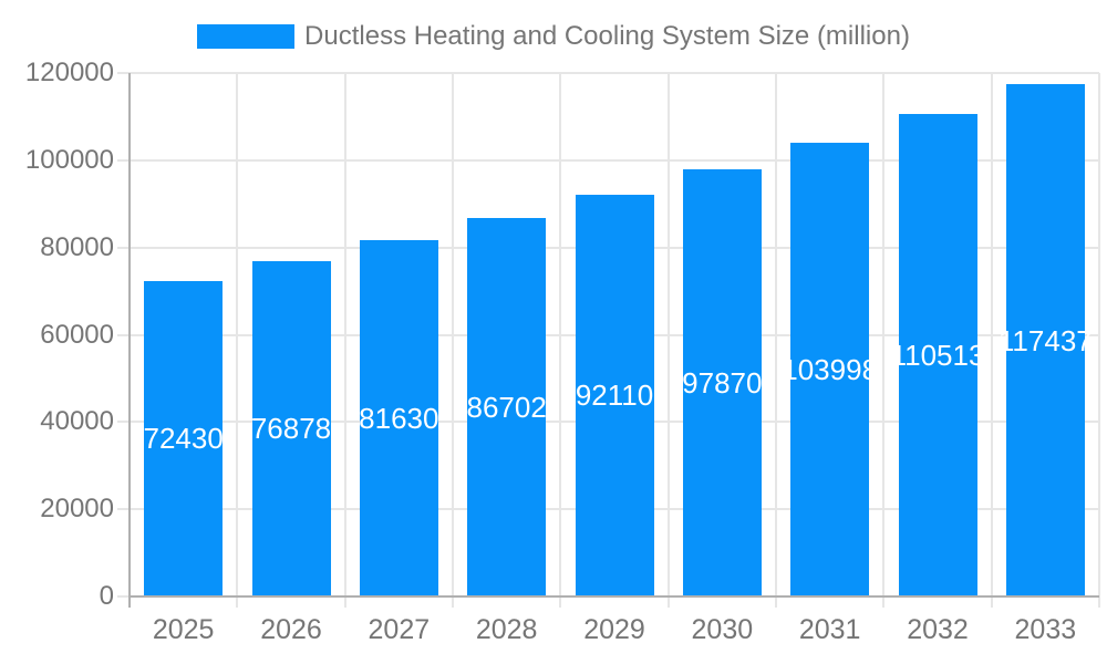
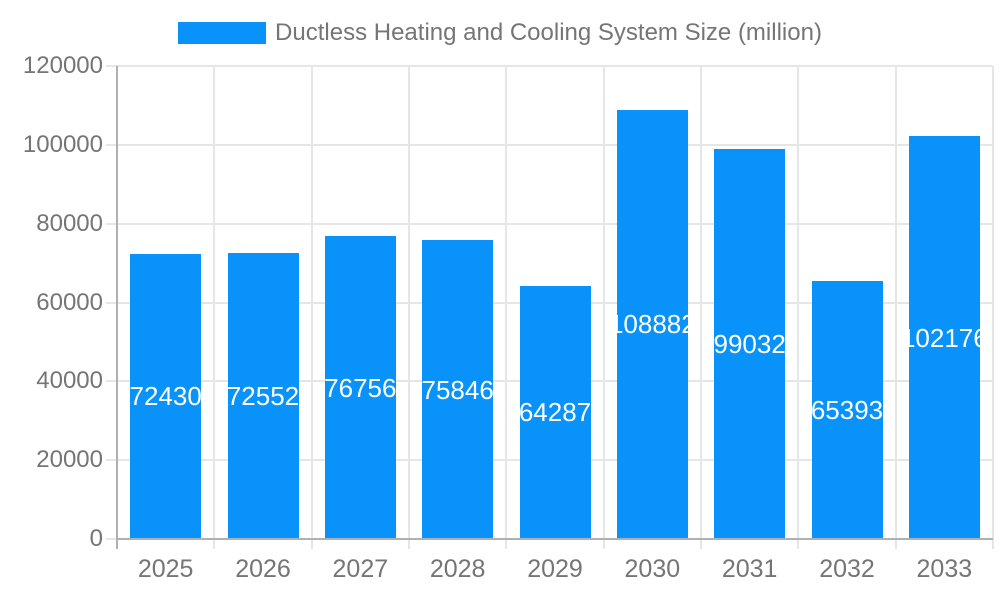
2026: 76878 -> 72552
2027: 81630 -> 76756
2028: 86702 -> 75846
2029: 92110 -> 64287
2030: 97870 -> 108882
2031: 103998 -> 99032
2032: 110513 -> 65393
2033: 117437 -> 102176
